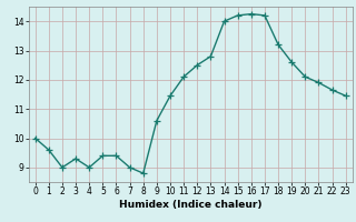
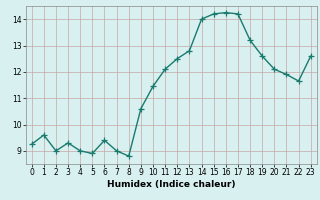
0: 10.00 -> 9.25
5: 9.40 -> 8.90
23: 11.45 -> 12.60
